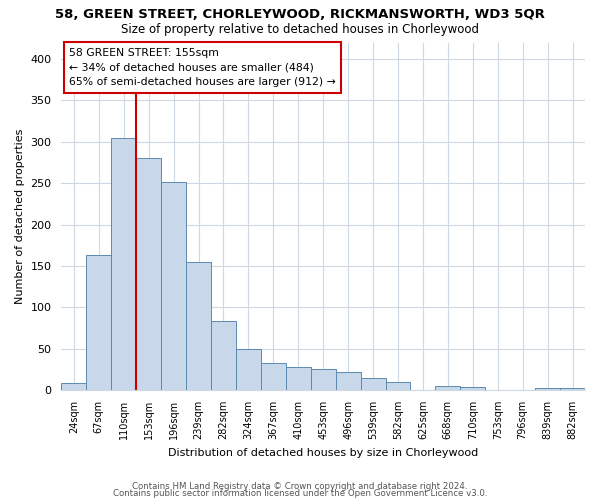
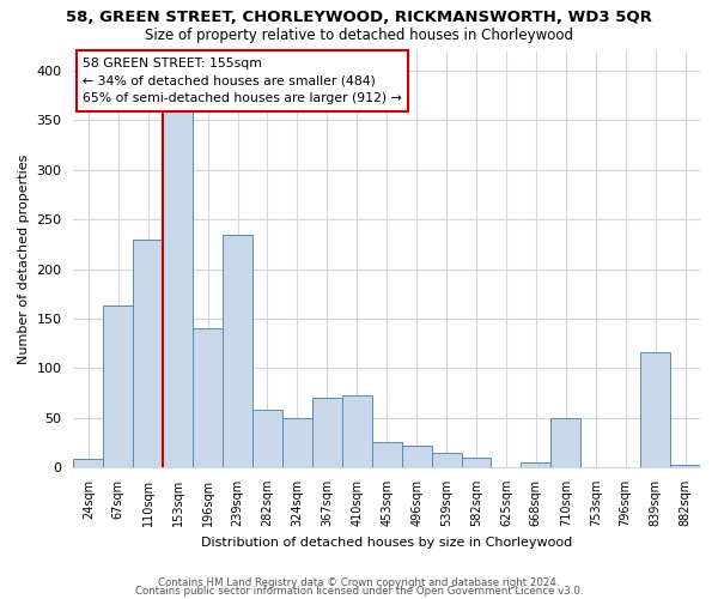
110sqm: 305 -> 230
153sqm: 280 -> 360
196sqm: 251 -> 140
239sqm: 155 -> 234
282sqm: 83 -> 58
367sqm: 33 -> 70
410sqm: 28 -> 72
710sqm: 4 -> 50
839sqm: 2 -> 116
